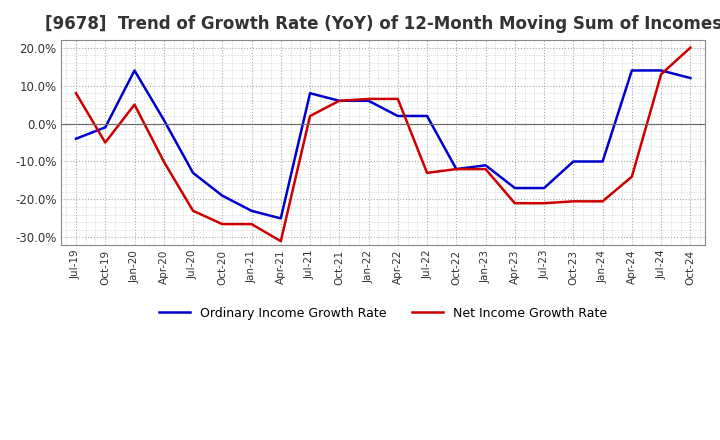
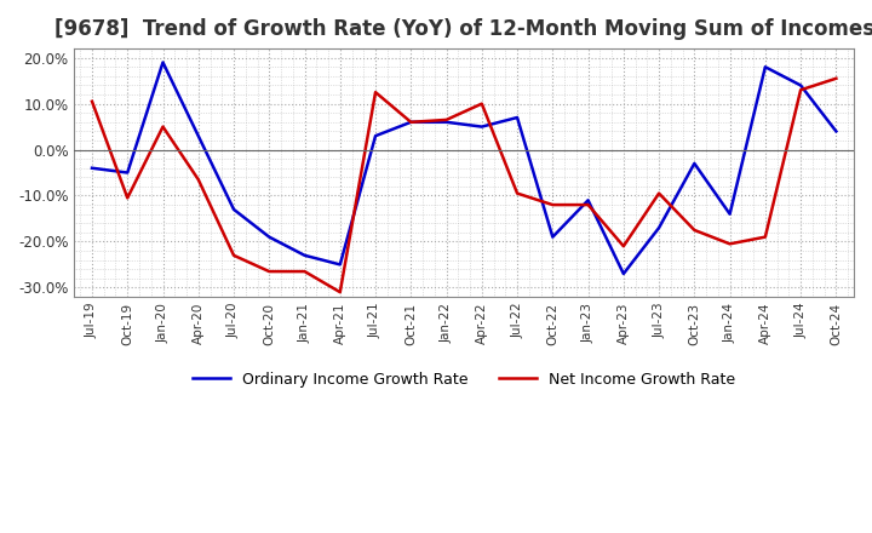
Net Income Growth Rate/Jul-19: 8.0% -> 10.5%
Ordinary Income Growth Rate/Oct-19: -1% -> -5%
Net Income Growth Rate/Oct-19: -5.0% -> -10.5%
Ordinary Income Growth Rate/Jan-20: 14% -> 19%
Ordinary Income Growth Rate/Apr-20: 1% -> 3%
Net Income Growth Rate/Apr-20: -10.0% -> -6.5%
Ordinary Income Growth Rate/Jul-21: 8% -> 3%
Net Income Growth Rate/Jul-21: 2.0% -> 12.5%
Ordinary Income Growth Rate/Apr-22: 2% -> 5%
Net Income Growth Rate/Apr-22: 6.5% -> 10.0%
Ordinary Income Growth Rate/Jul-22: 2% -> 7%
Net Income Growth Rate/Jul-22: -13.0% -> -9.5%
Ordinary Income Growth Rate/Oct-22: -12% -> -19%
Ordinary Income Growth Rate/Apr-23: -17% -> -27%
Net Income Growth Rate/Jul-23: -21.0% -> -9.5%
Ordinary Income Growth Rate/Oct-23: -10% -> -3%
Net Income Growth Rate/Oct-23: -20.5% -> -17.5%
Ordinary Income Growth Rate/Jan-24: -10% -> -14%
Ordinary Income Growth Rate/Apr-24: 14% -> 18%
Net Income Growth Rate/Apr-24: -14.0% -> -19.0%
Ordinary Income Growth Rate/Oct-24: 12% -> 4%
Net Income Growth Rate/Oct-24: 20.0% -> 15.5%
